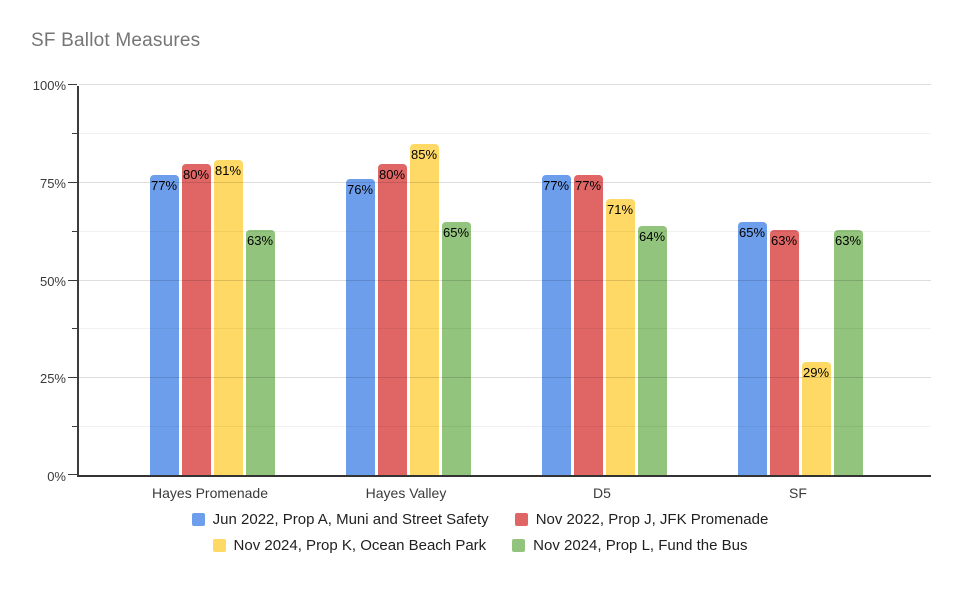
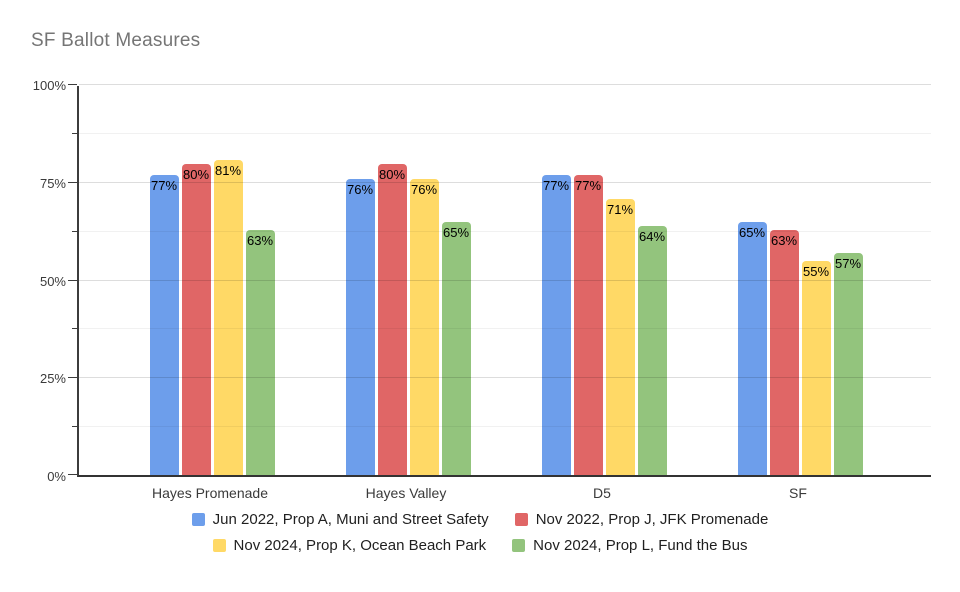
Nov 2024, Prop K, Ocean Beach Park/Hayes Valley: 85% -> 76%
Nov 2024, Prop K, Ocean Beach Park/SF: 29% -> 55%
Nov 2024, Prop L, Fund the Bus/SF: 63% -> 57%
